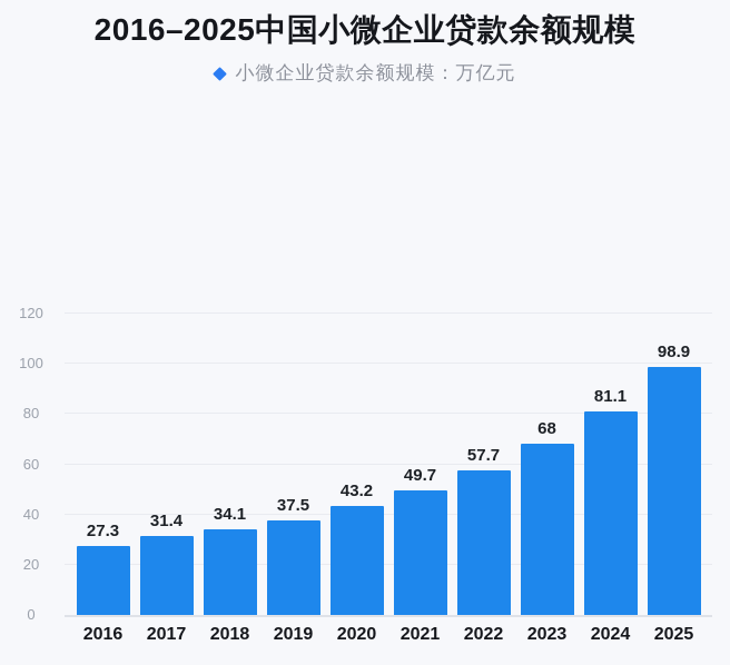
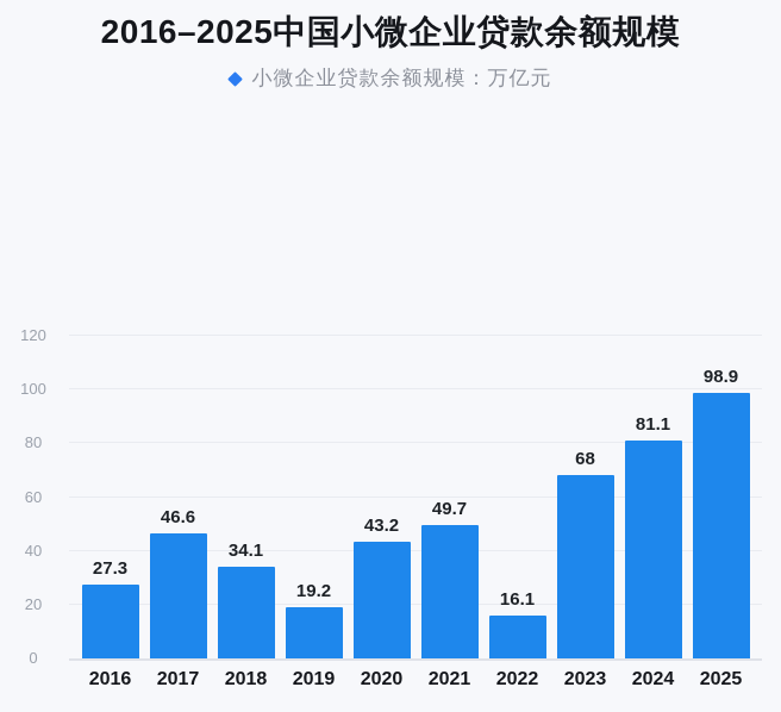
2017: 31.4 -> 46.6
2019: 37.5 -> 19.2
2022: 57.7 -> 16.1
